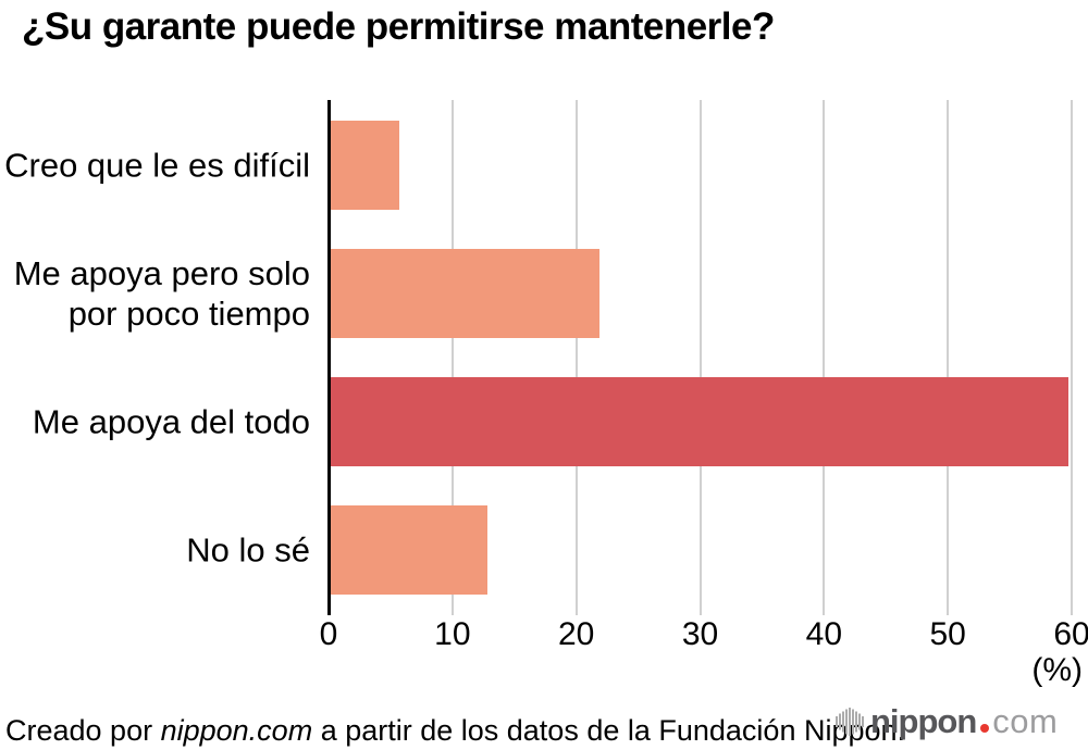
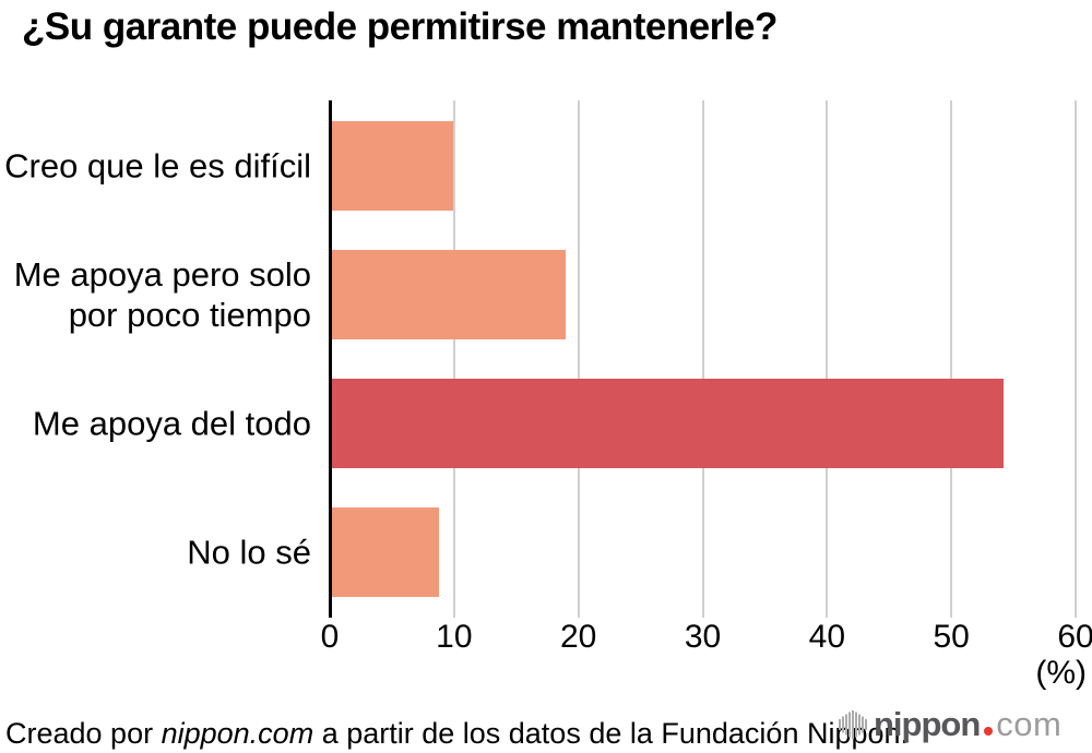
Creo que le es difícil: 5.7 -> 9.9
Me apoya pero solo por poco tiempo: 21.9 -> 19.0
Me apoya del todo: 59.7 -> 54.2
No lo sé: 12.8 -> 8.8
